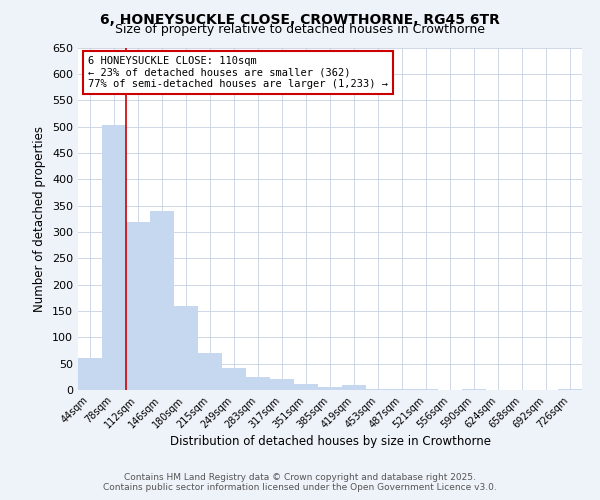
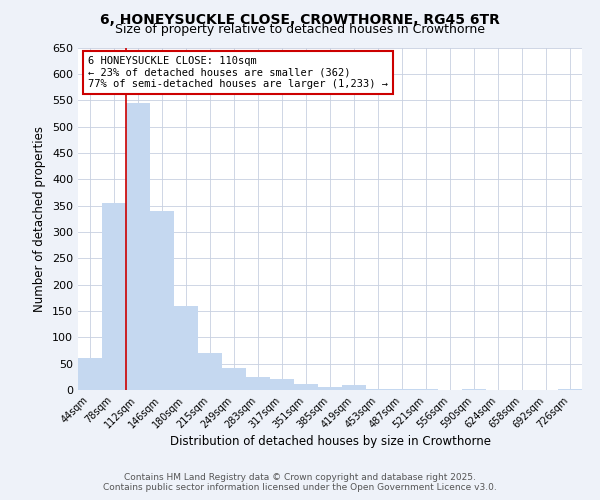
78sqm: 502 -> 355
112sqm: 318 -> 545
